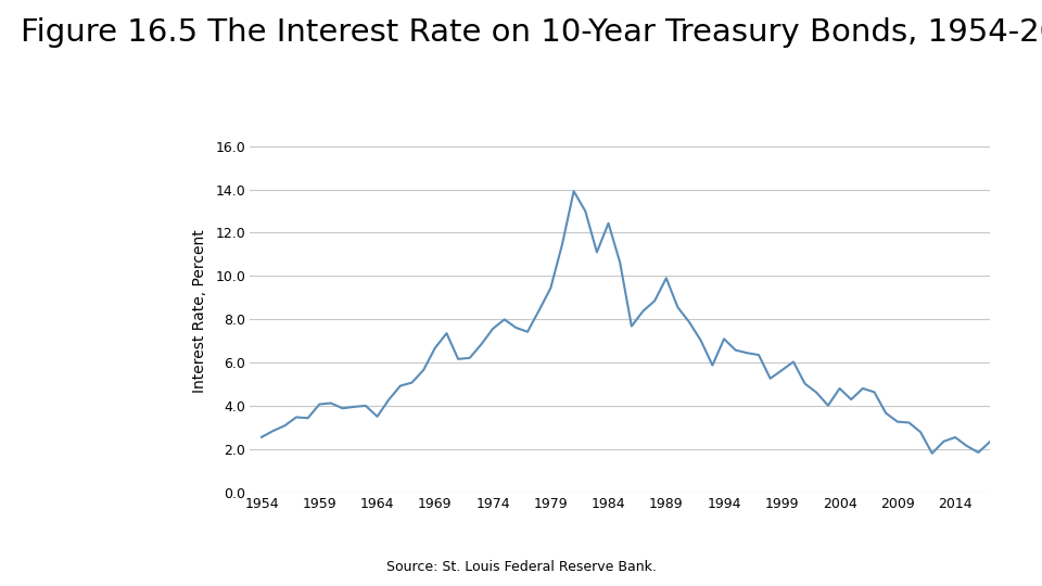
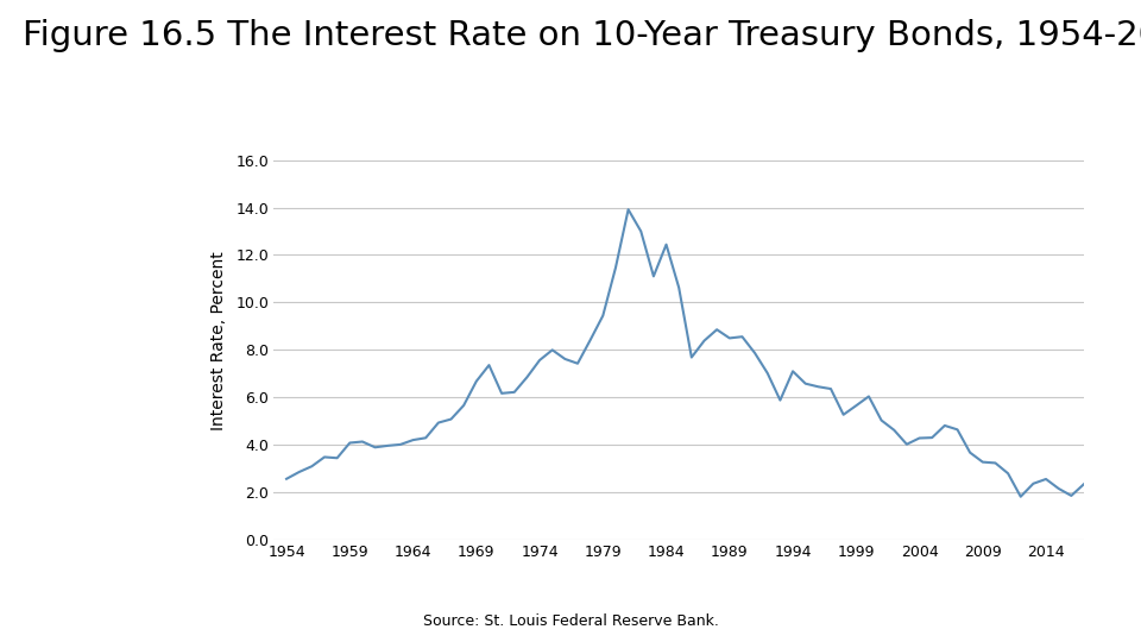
1964: 3.5 -> 4.2
1989: 9.9 -> 8.5
2004: 4.8 -> 4.3
